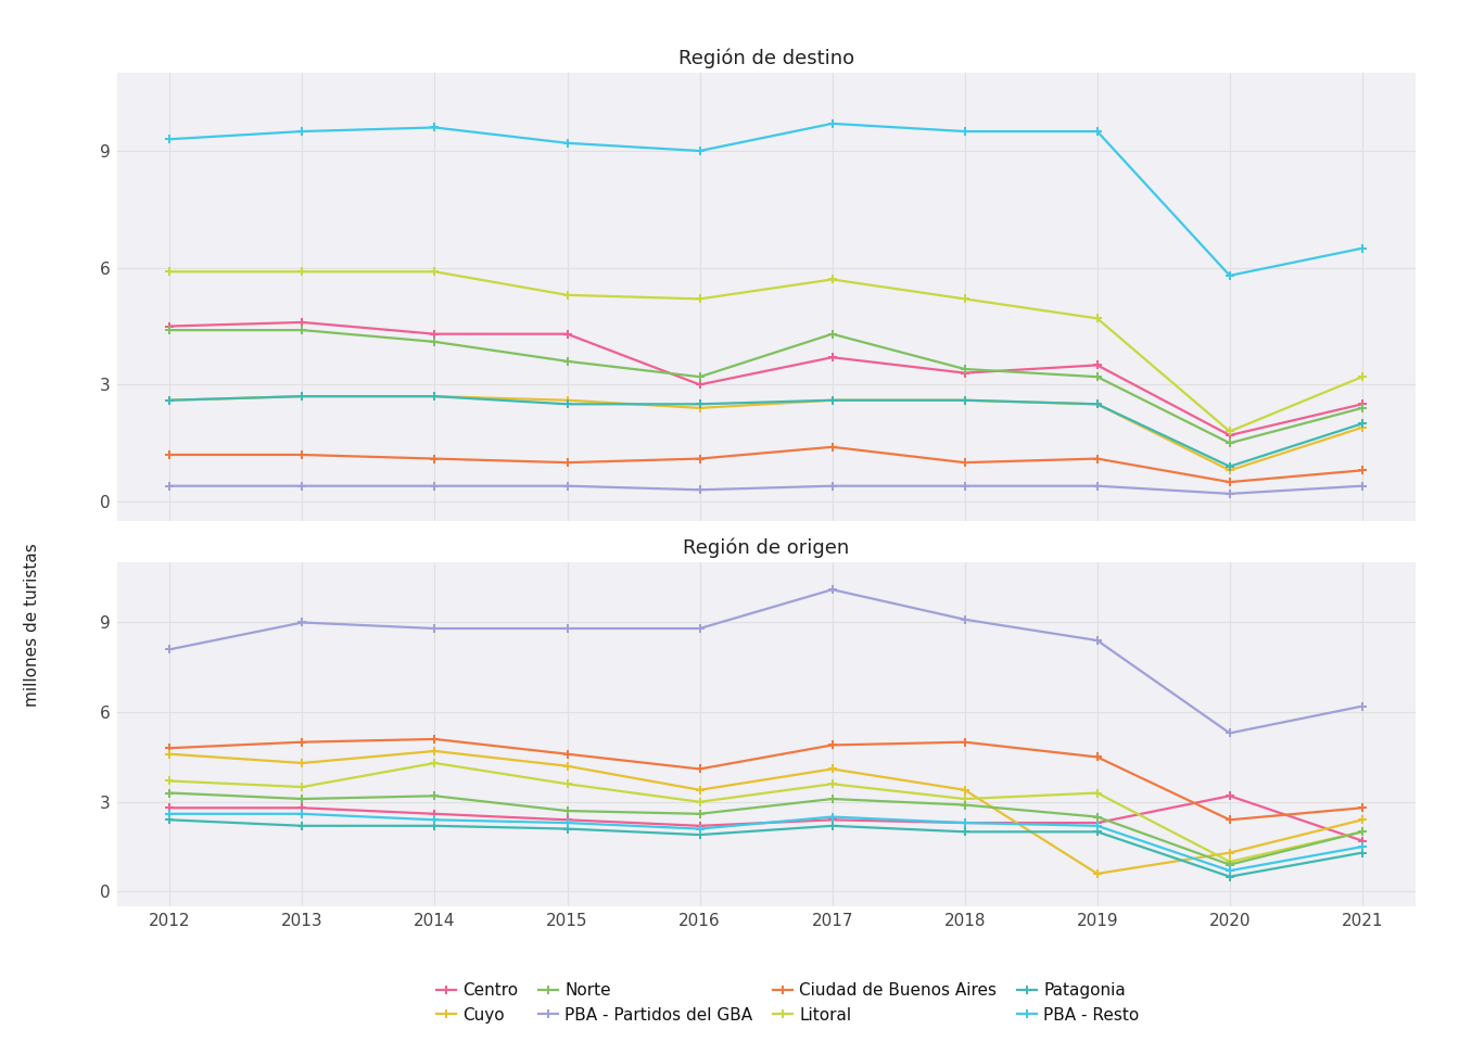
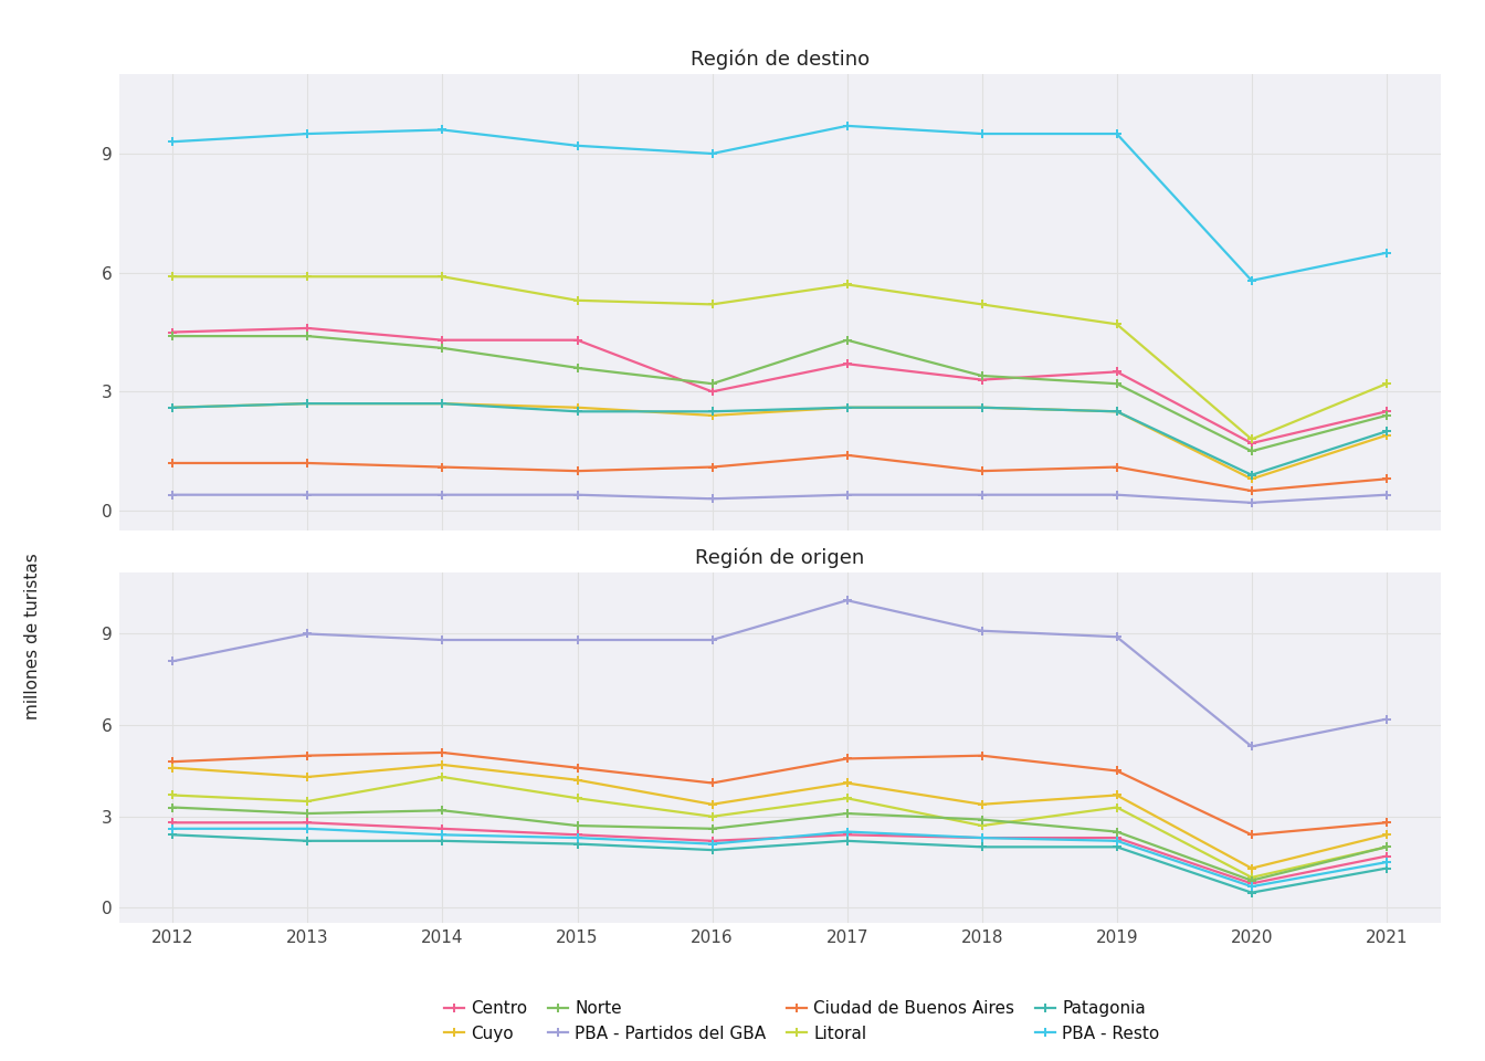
Región de origen/Litoral/2018: 3.1 -> 2.7
Región de origen/Cuyo/2019: 0.6 -> 3.7
Región de origen/PBA - Partidos del GBA/2019: 8.4 -> 8.9
Región de origen/Centro/2020: 3.2 -> 0.8
